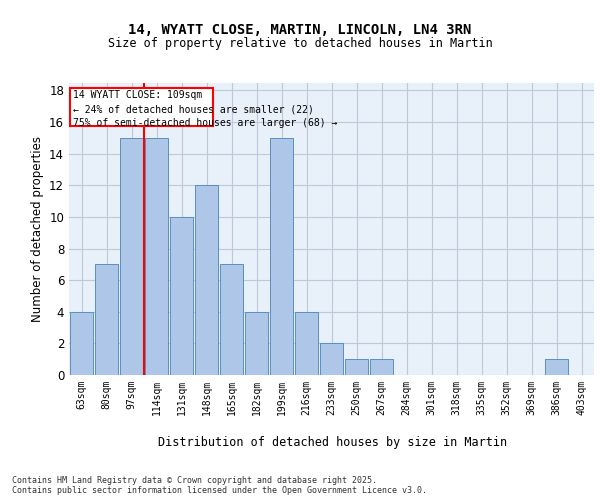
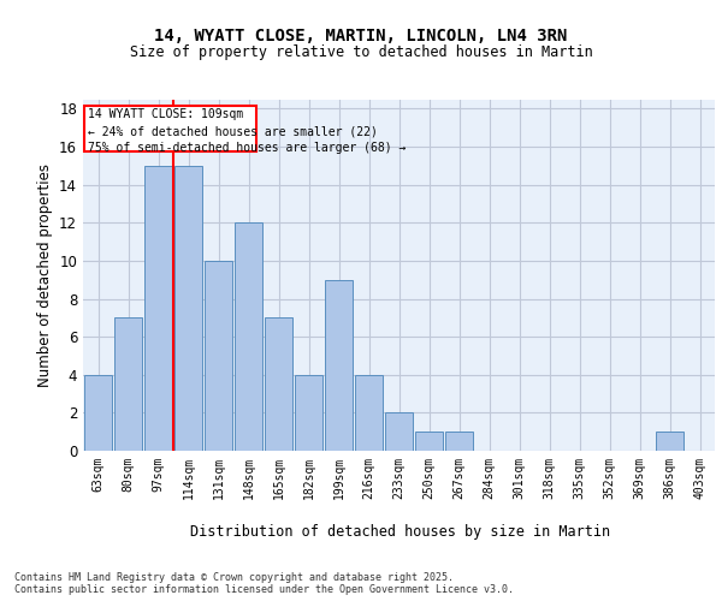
199sqm: 15 -> 9
